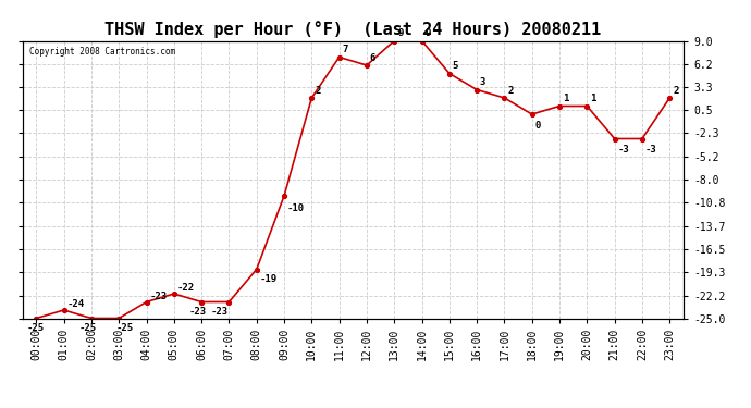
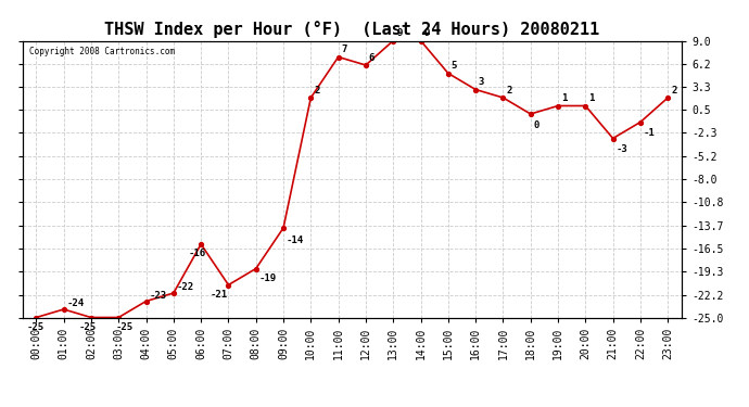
06:00: -23 -> -16
07:00: -23 -> -21
09:00: -10 -> -14
22:00: -3 -> -1
